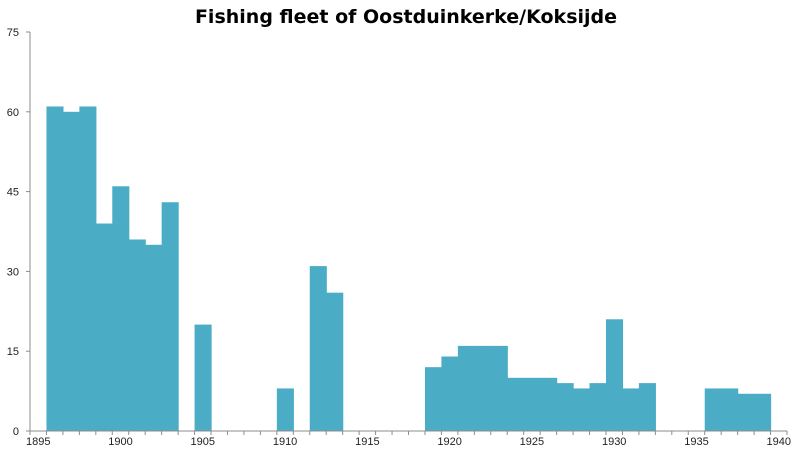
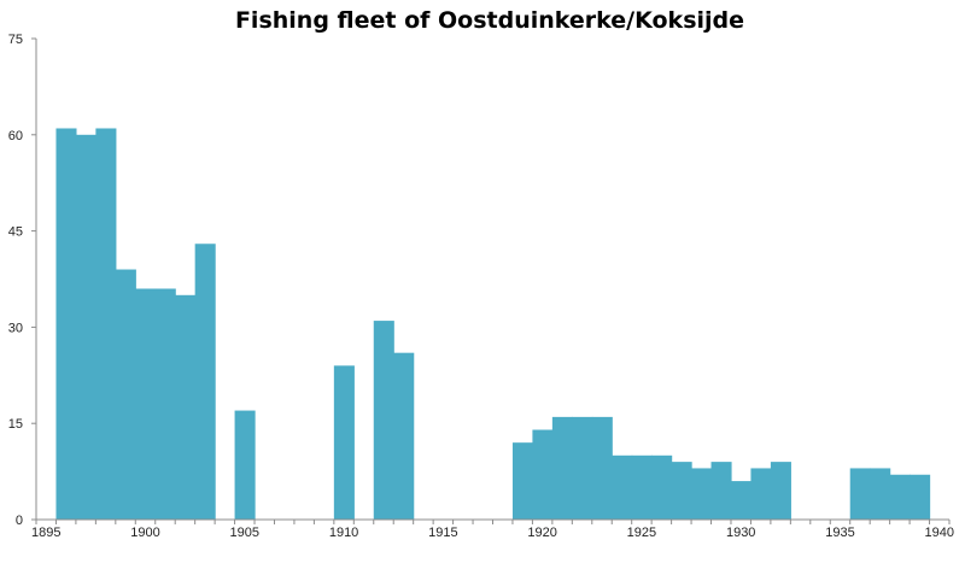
1900: 46 -> 36
1905: 20 -> 17
1910: 8 -> 24
1930: 21 -> 6
